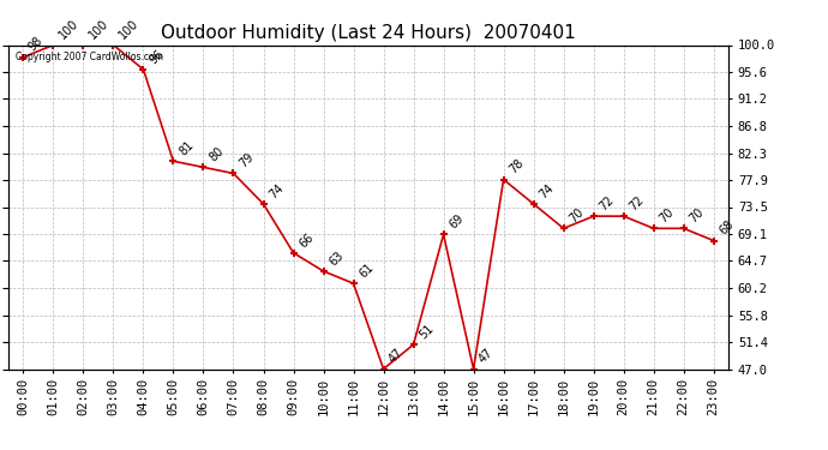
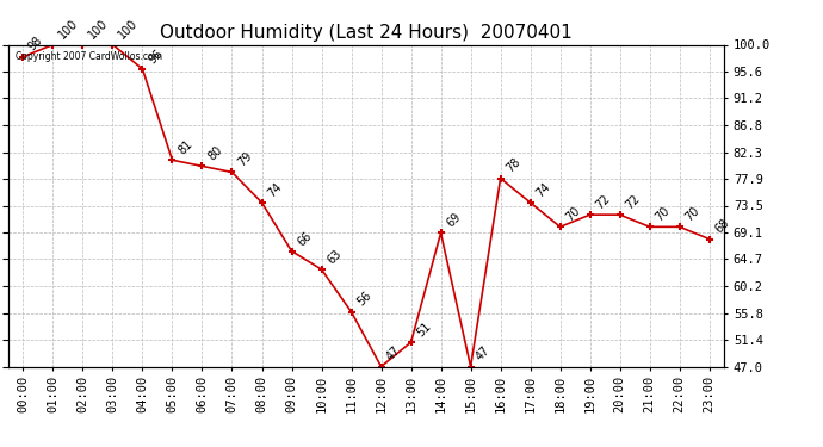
11:00: 61 -> 56
